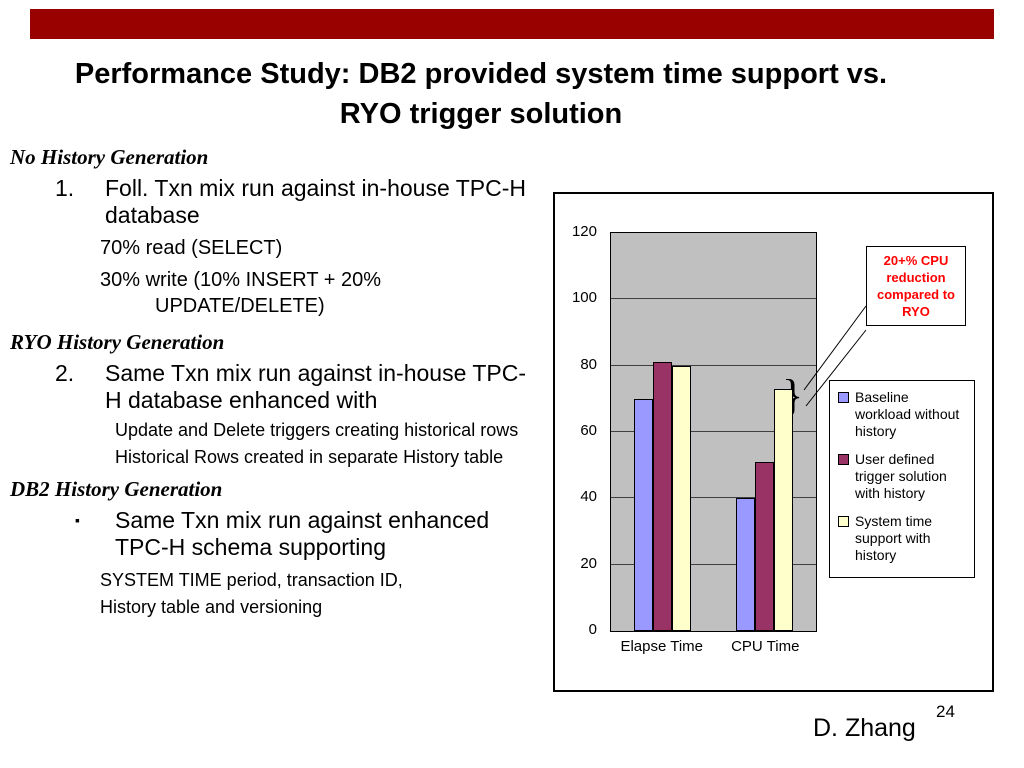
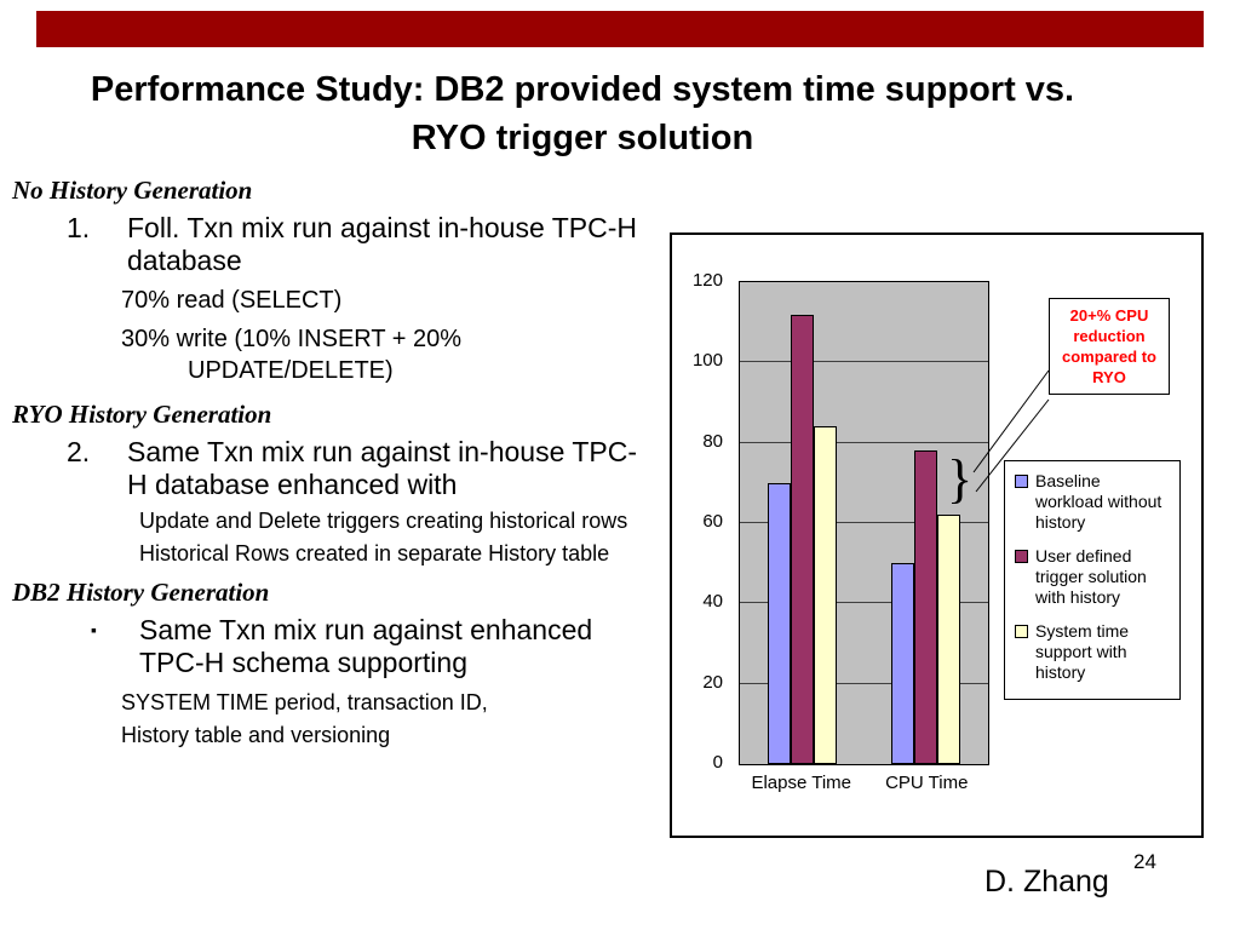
User defined trigger solution with history/Elapse Time: 81 -> 112
System time support with history/Elapse Time: 80 -> 84
Baseline workload without history/CPU Time: 40 -> 50
User defined trigger solution with history/CPU Time: 51 -> 78
System time support with history/CPU Time: 73 -> 62
